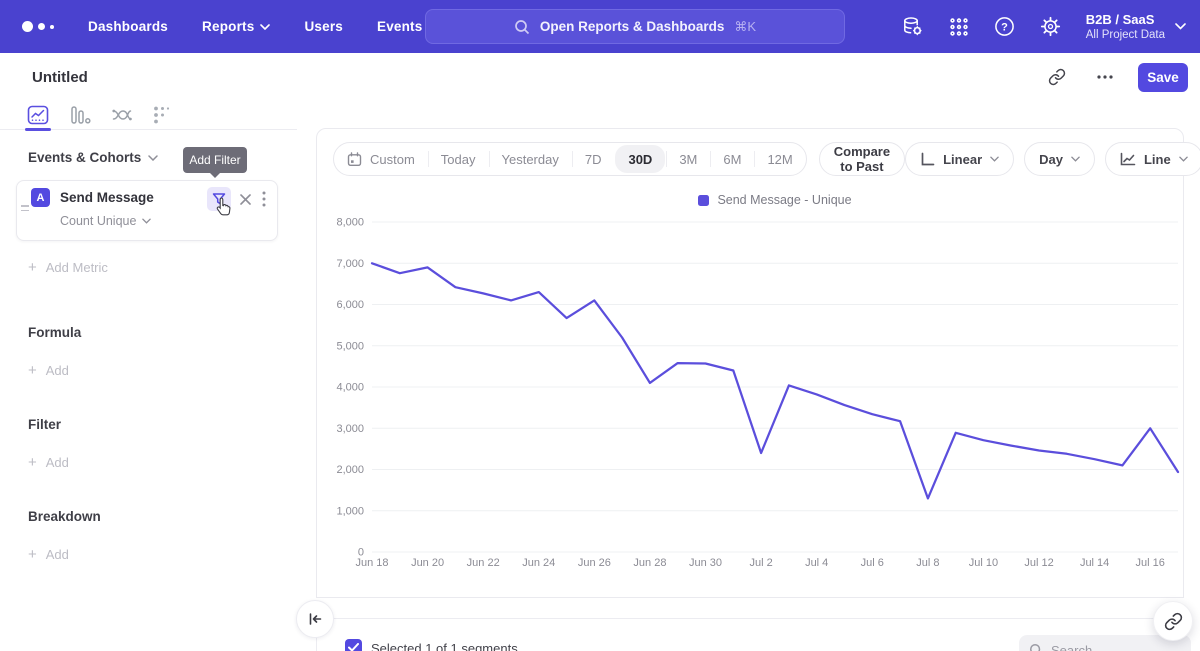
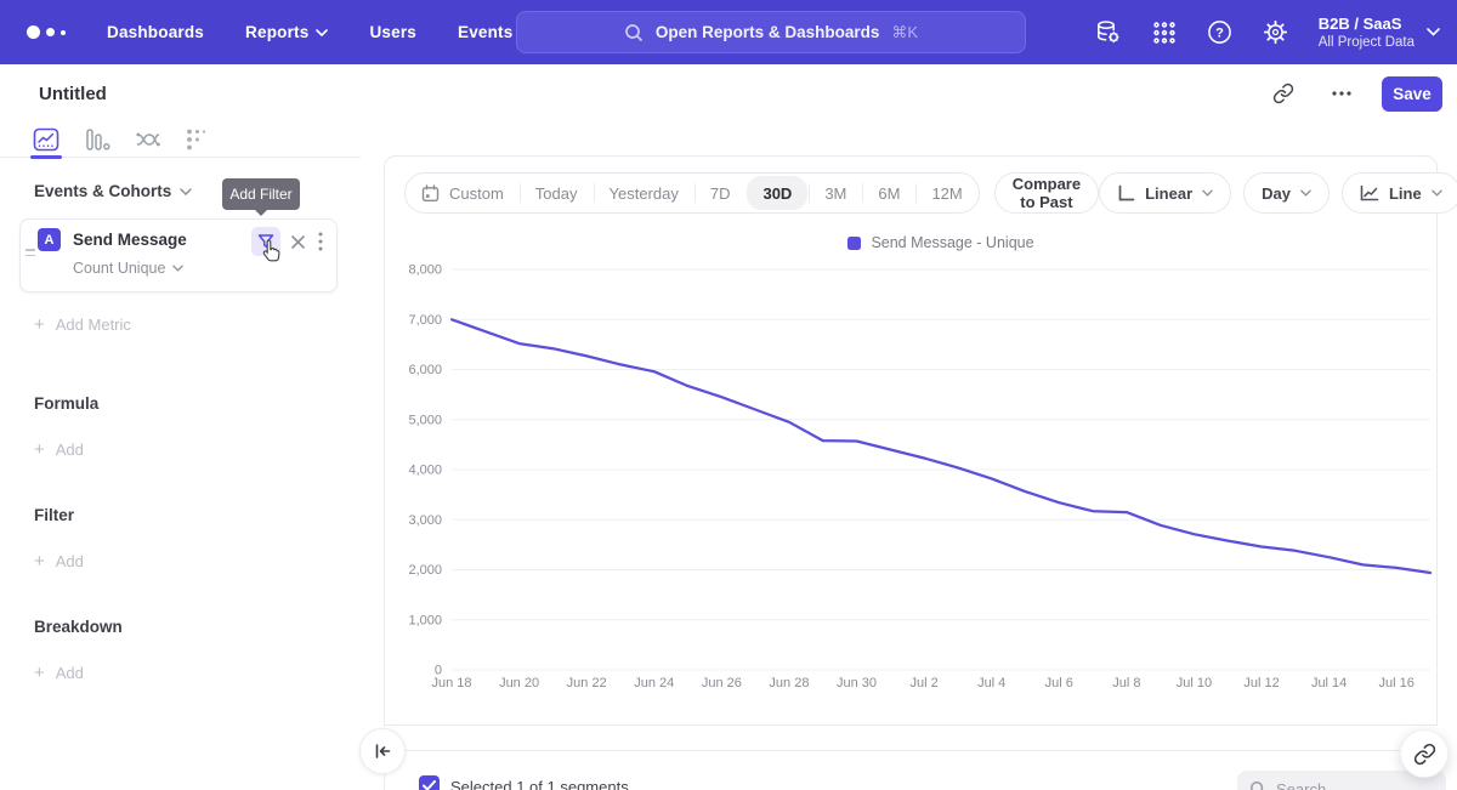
Jun 20: 6900 -> 6500
Jun 24: 6300 -> 6000
Jun 26: 6100 -> 5400
Jun 28: 4100 -> 5000
Jul 2: 2400 -> 4200
Jul 8: 1300 -> 3200
Jul 16: 3000 -> 2000
